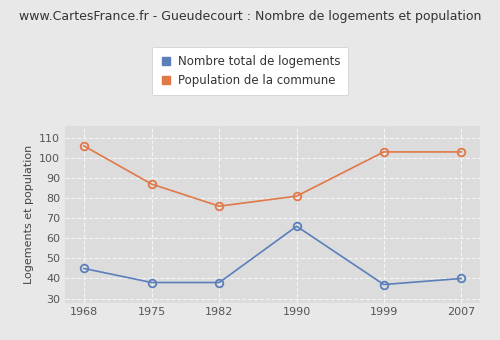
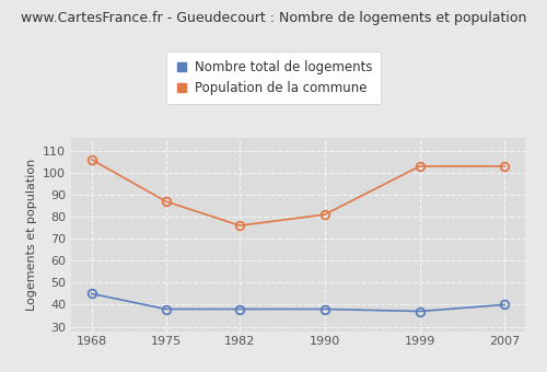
Nombre total de logements/1990: 66 -> 38
